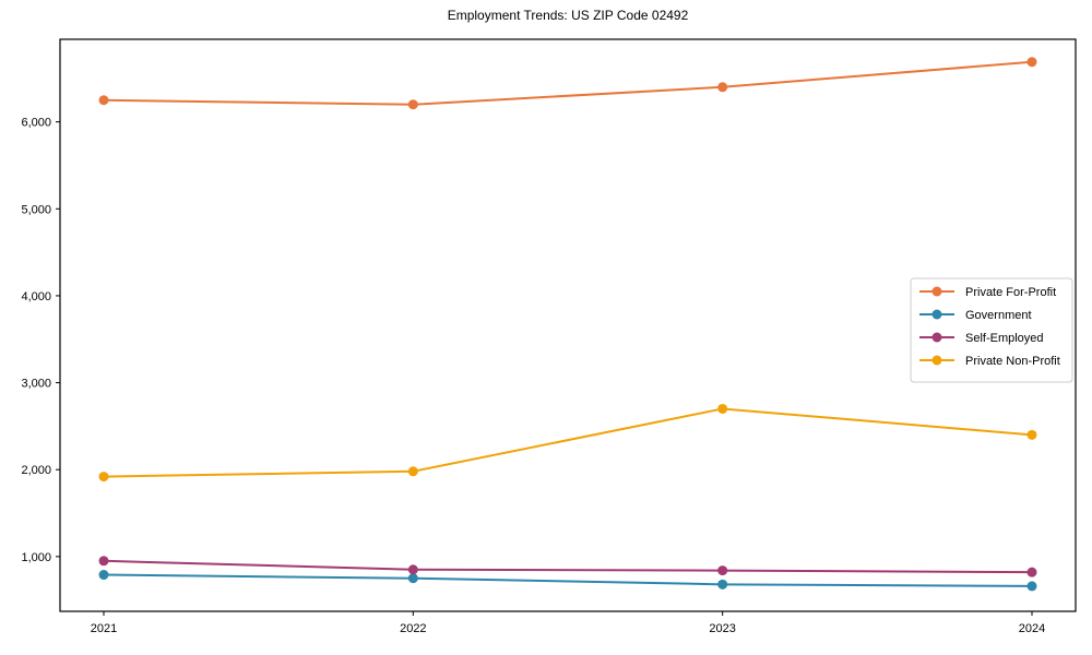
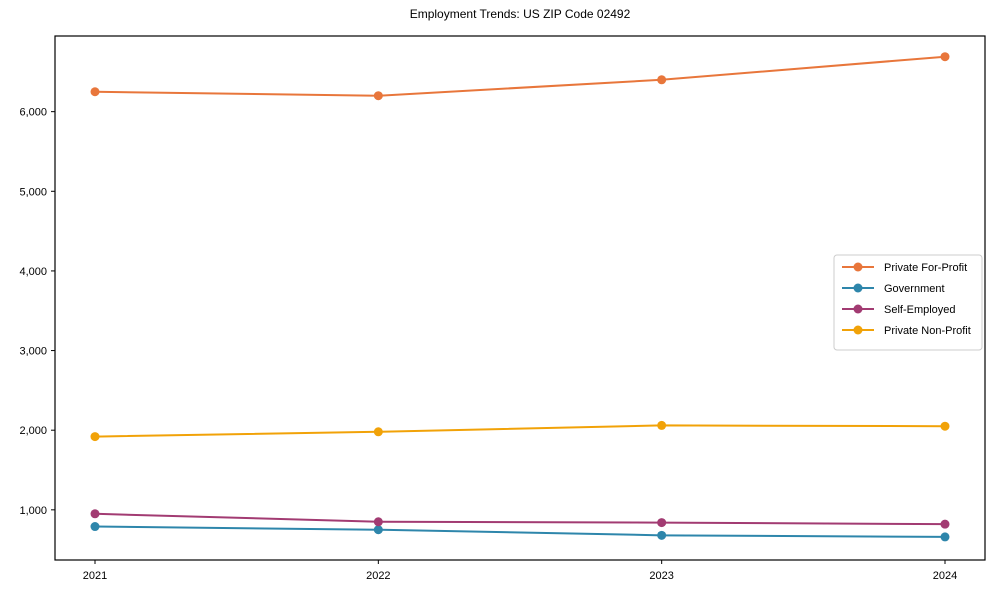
Private Non-Profit/2023: 2700 -> 2100
Private Non-Profit/2024: 2400 -> 2000
